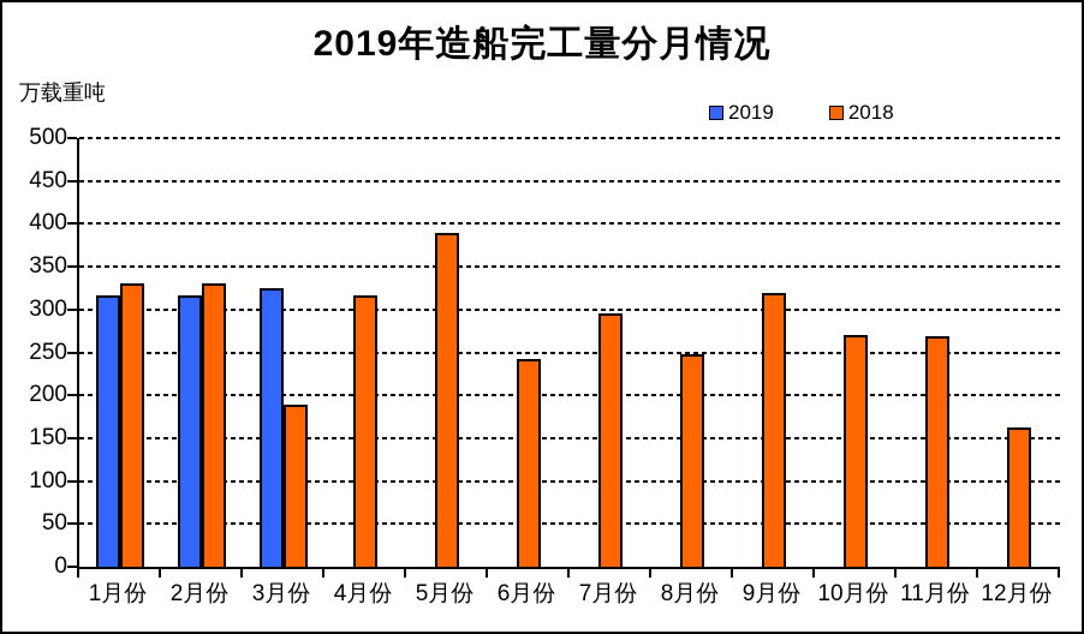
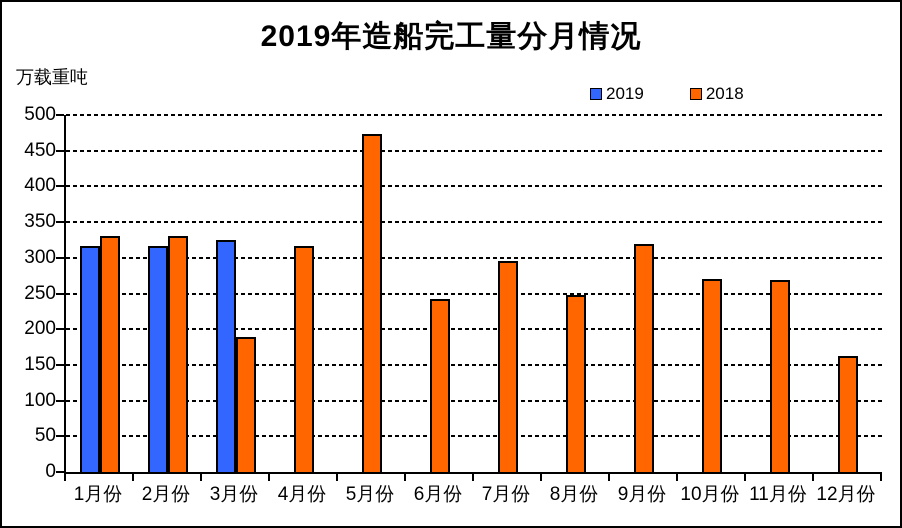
2018/5月份: 390 -> 470
